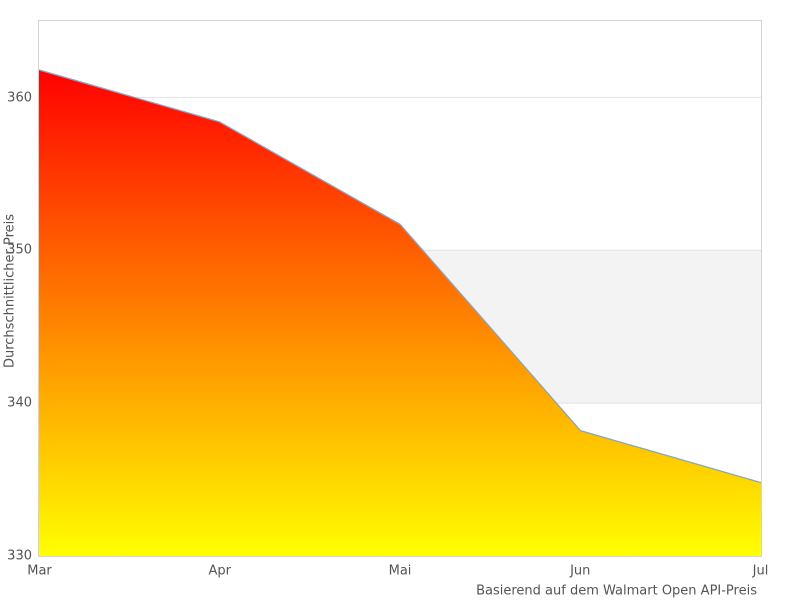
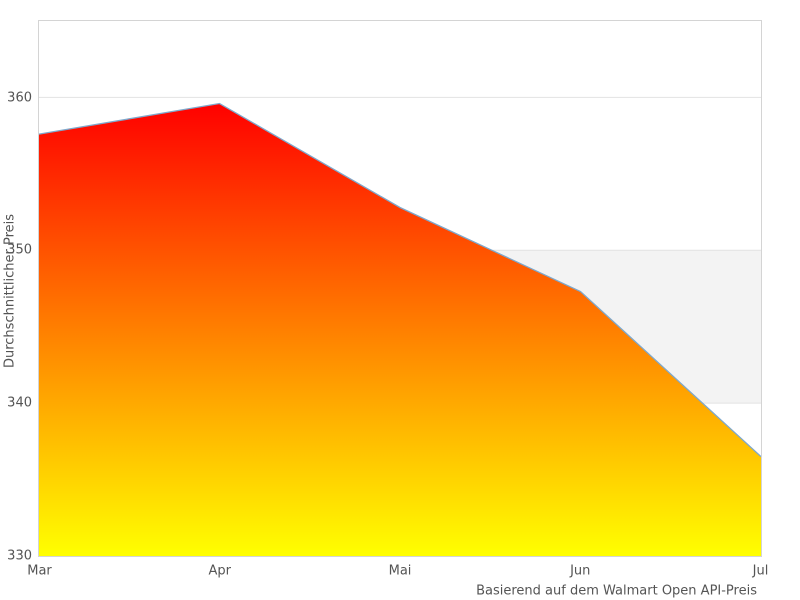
Mar: 361.8 -> 357.6
Apr: 358.4 -> 359.6
Mai: 351.7 -> 352.8
Jun: 338.2 -> 347.3
Jul: 334.8 -> 336.5
